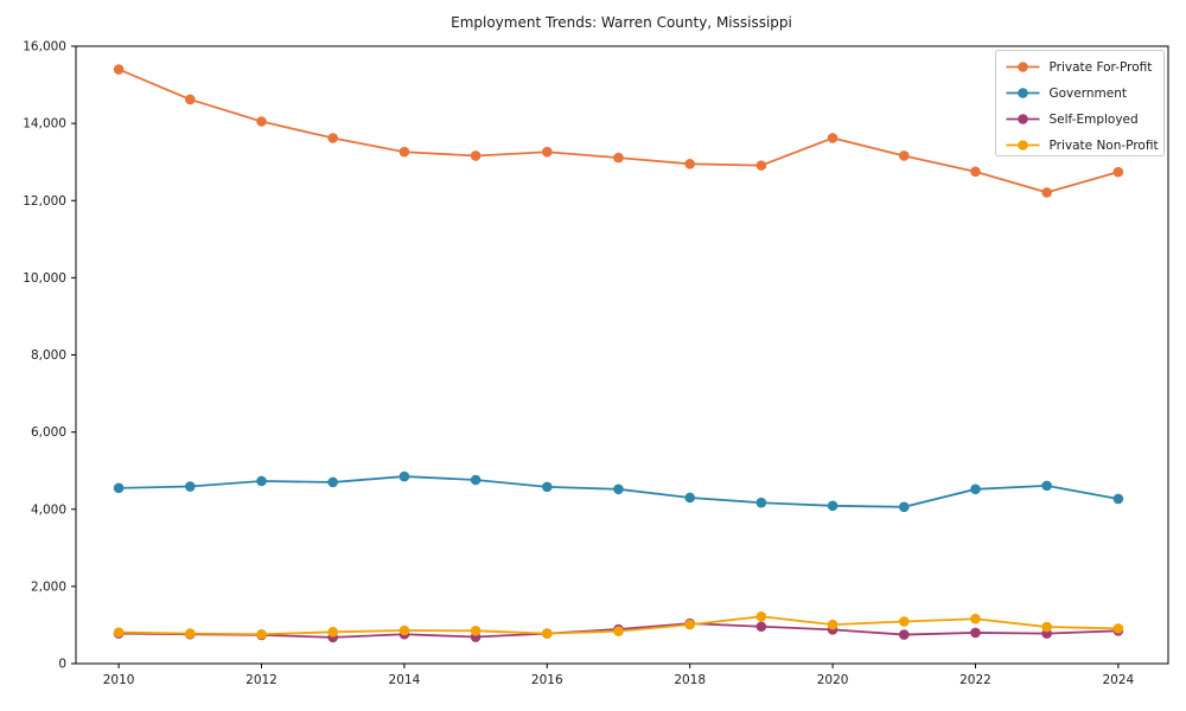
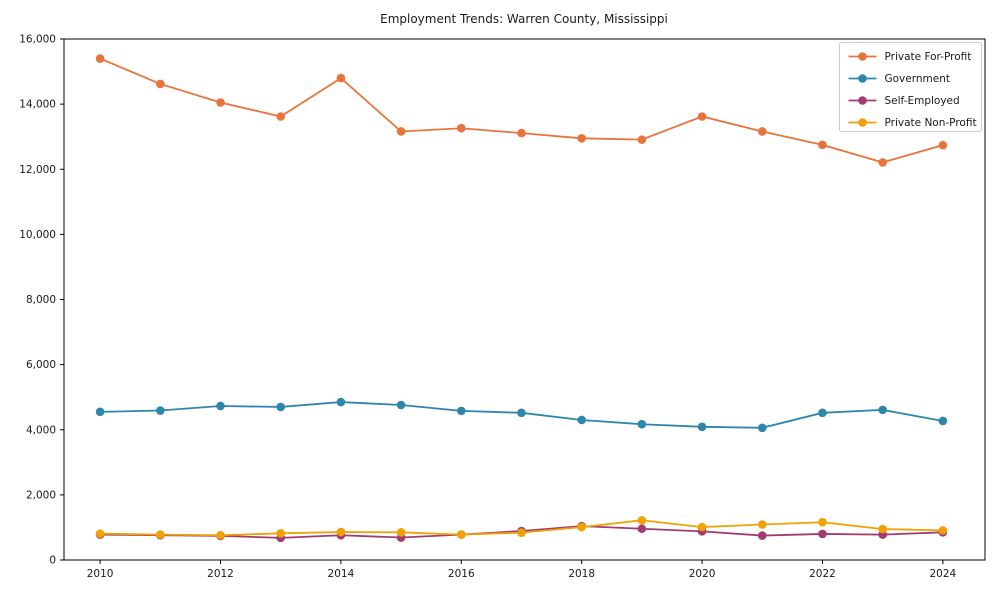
Private For-Profit/2014: 13300 -> 14800
